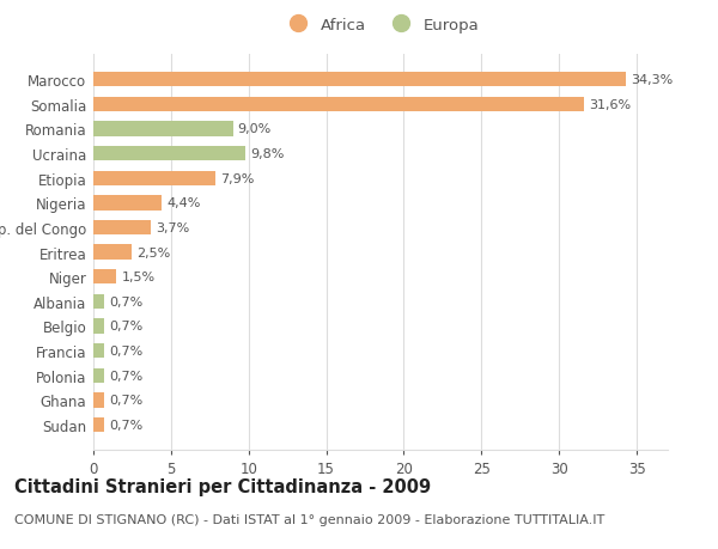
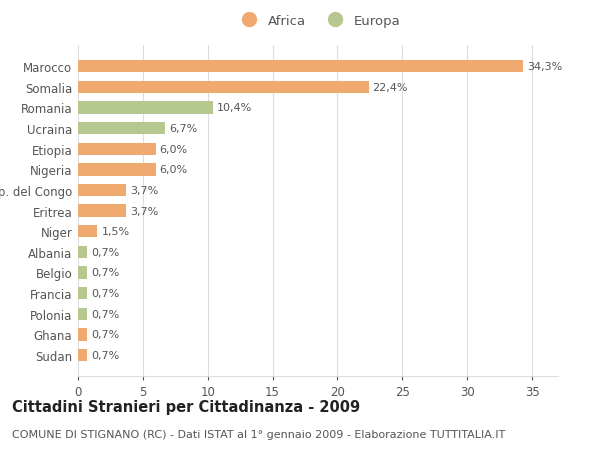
Somalia: 31,6% -> 22,4%
Romania: 9,0% -> 10,4%
Ucraina: 9,8% -> 6,7%
Etiopia: 7,9% -> 6,0%
Nigeria: 4,4% -> 6,0%
Eritrea: 2,5% -> 3,7%
